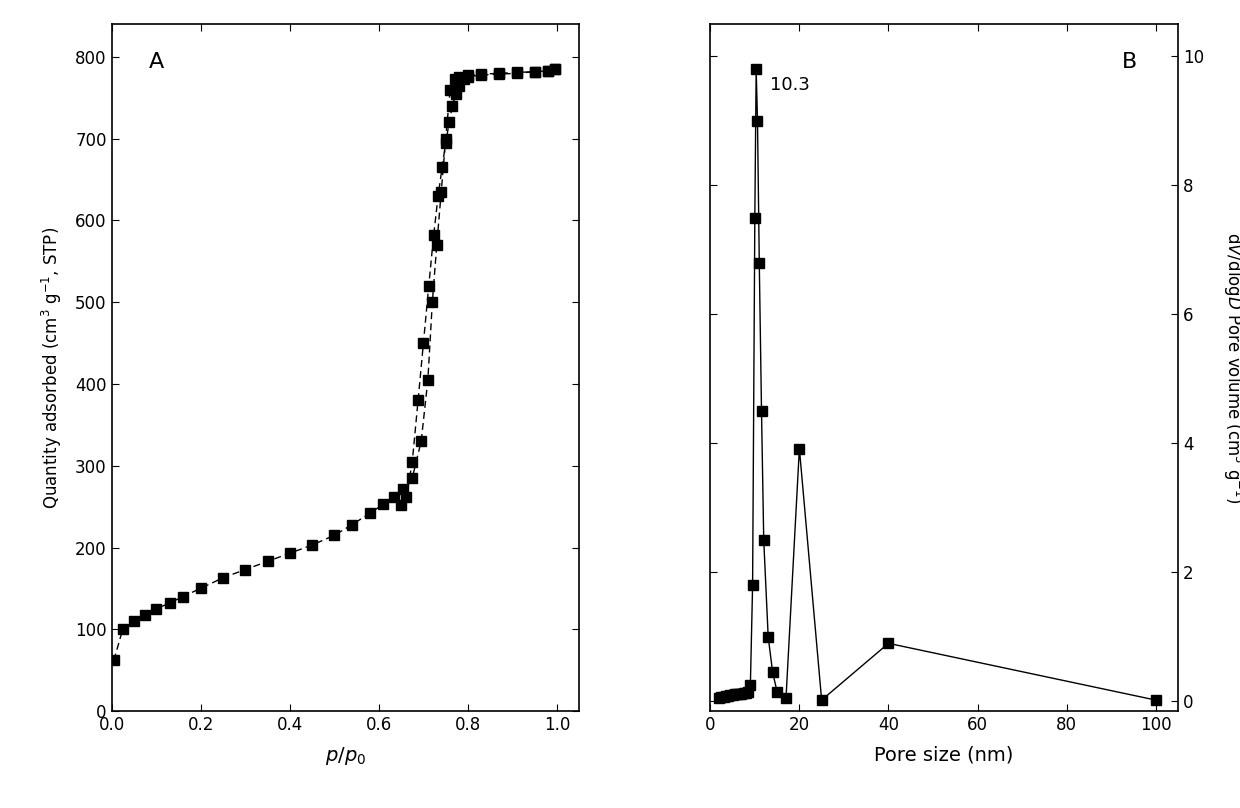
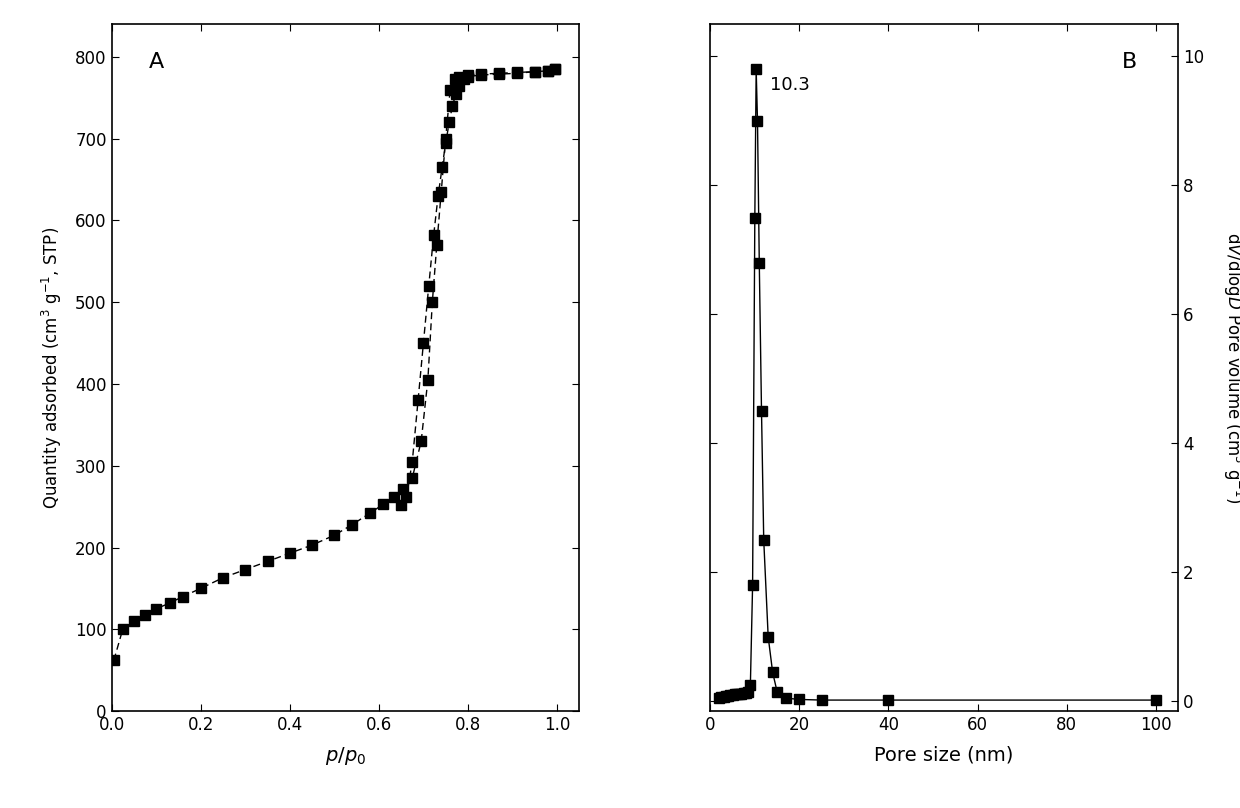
20: 3.92 -> 0.03
40: 0.90 -> 0.02
